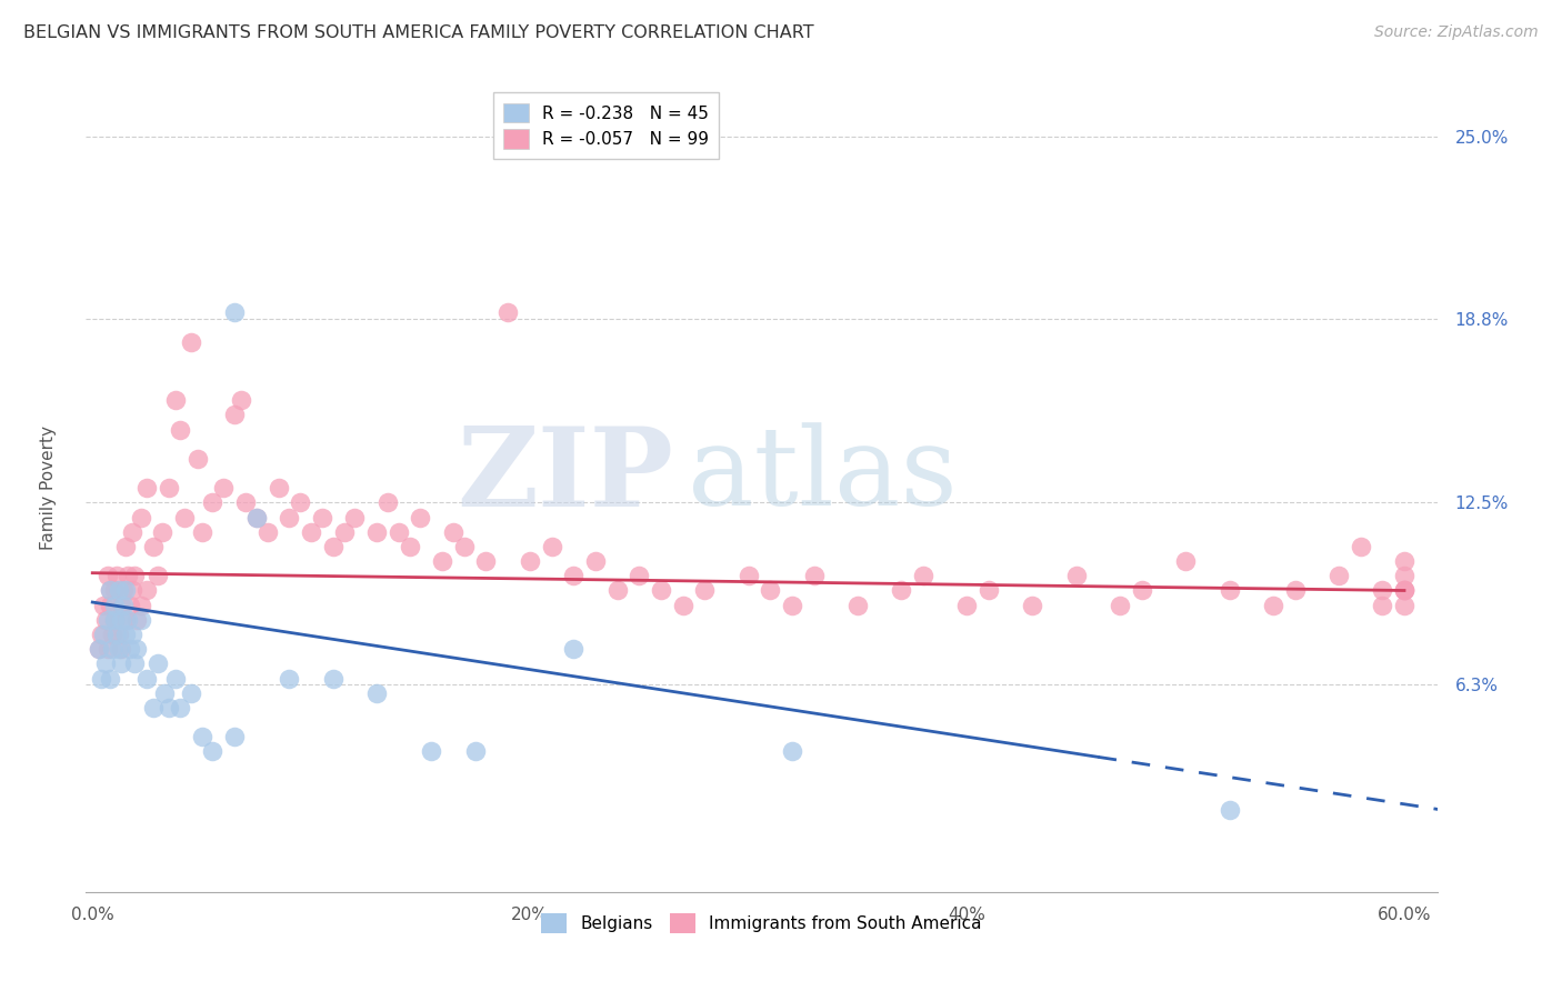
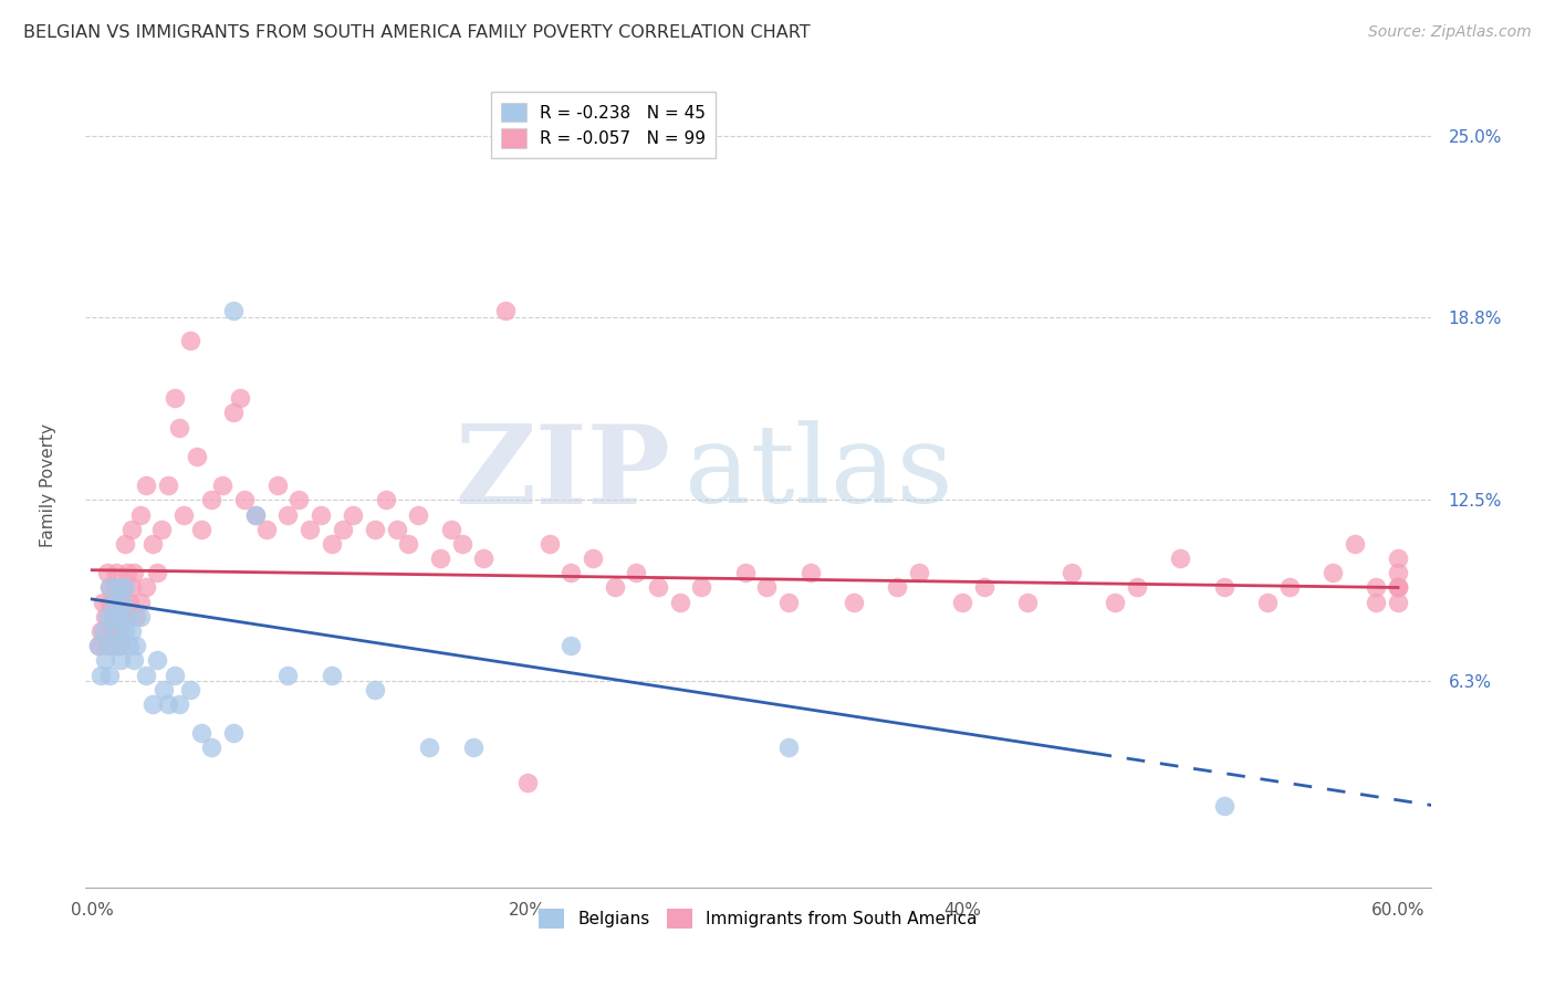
Immigrants from South America/20%: 10.5% -> 2.8%
